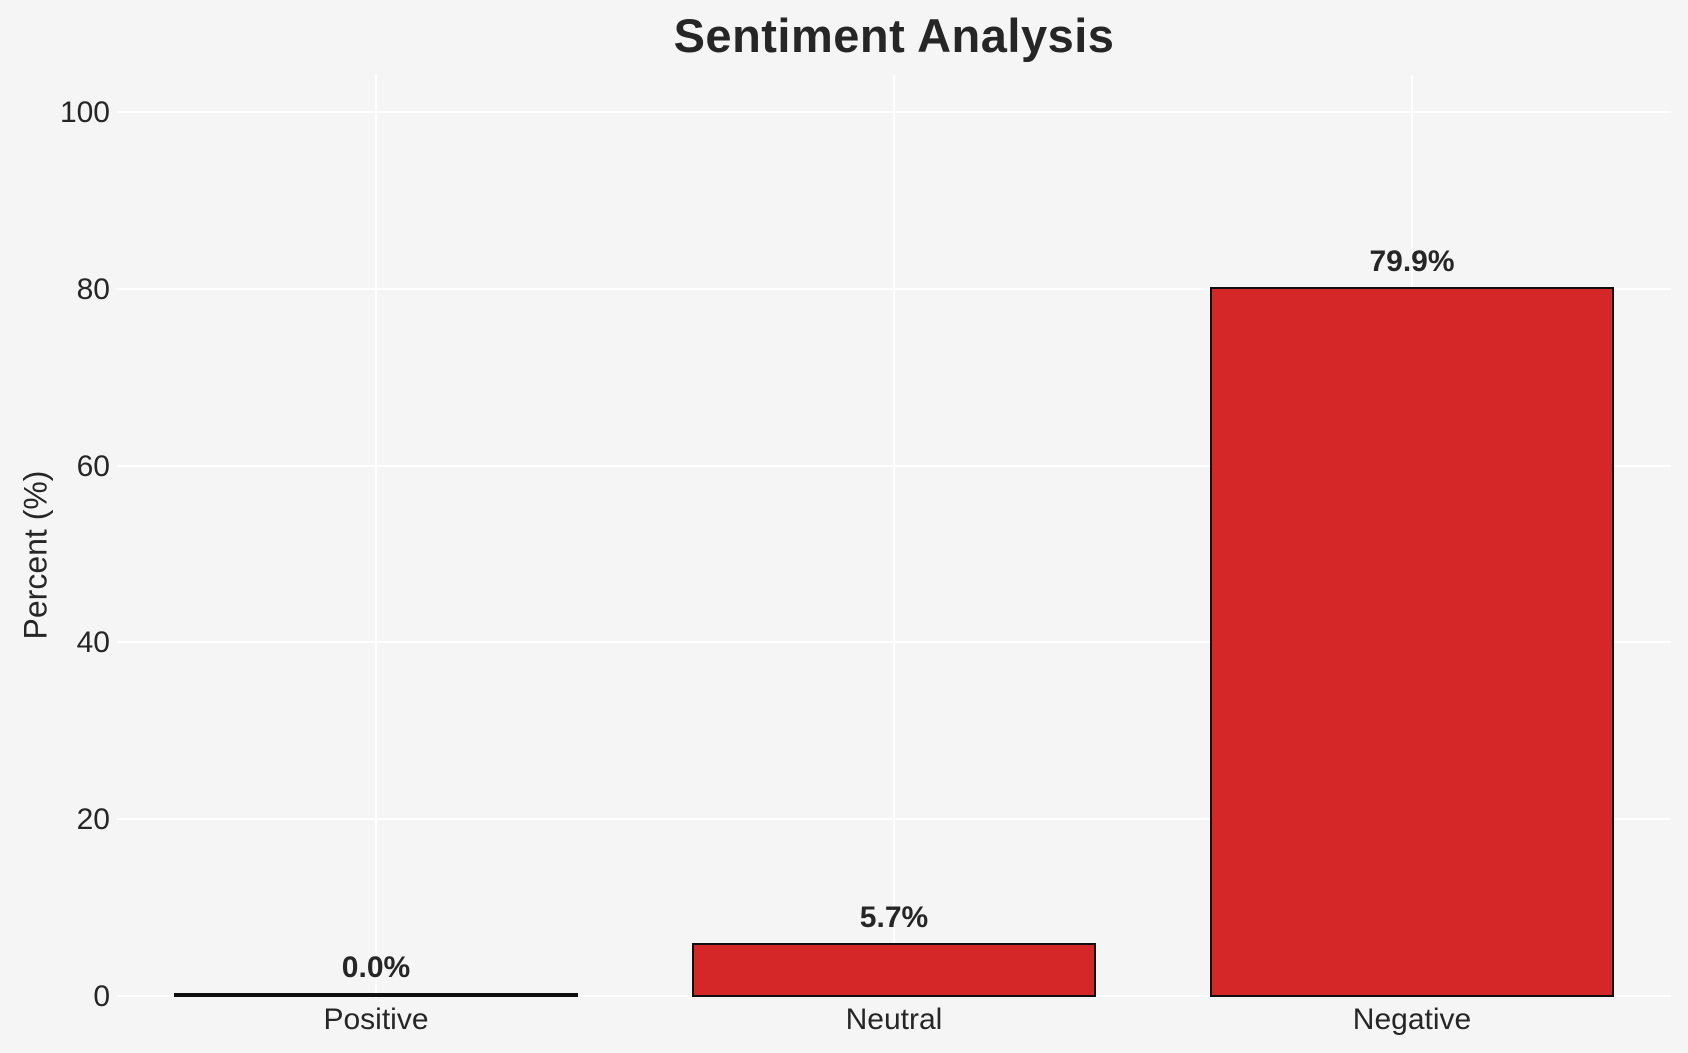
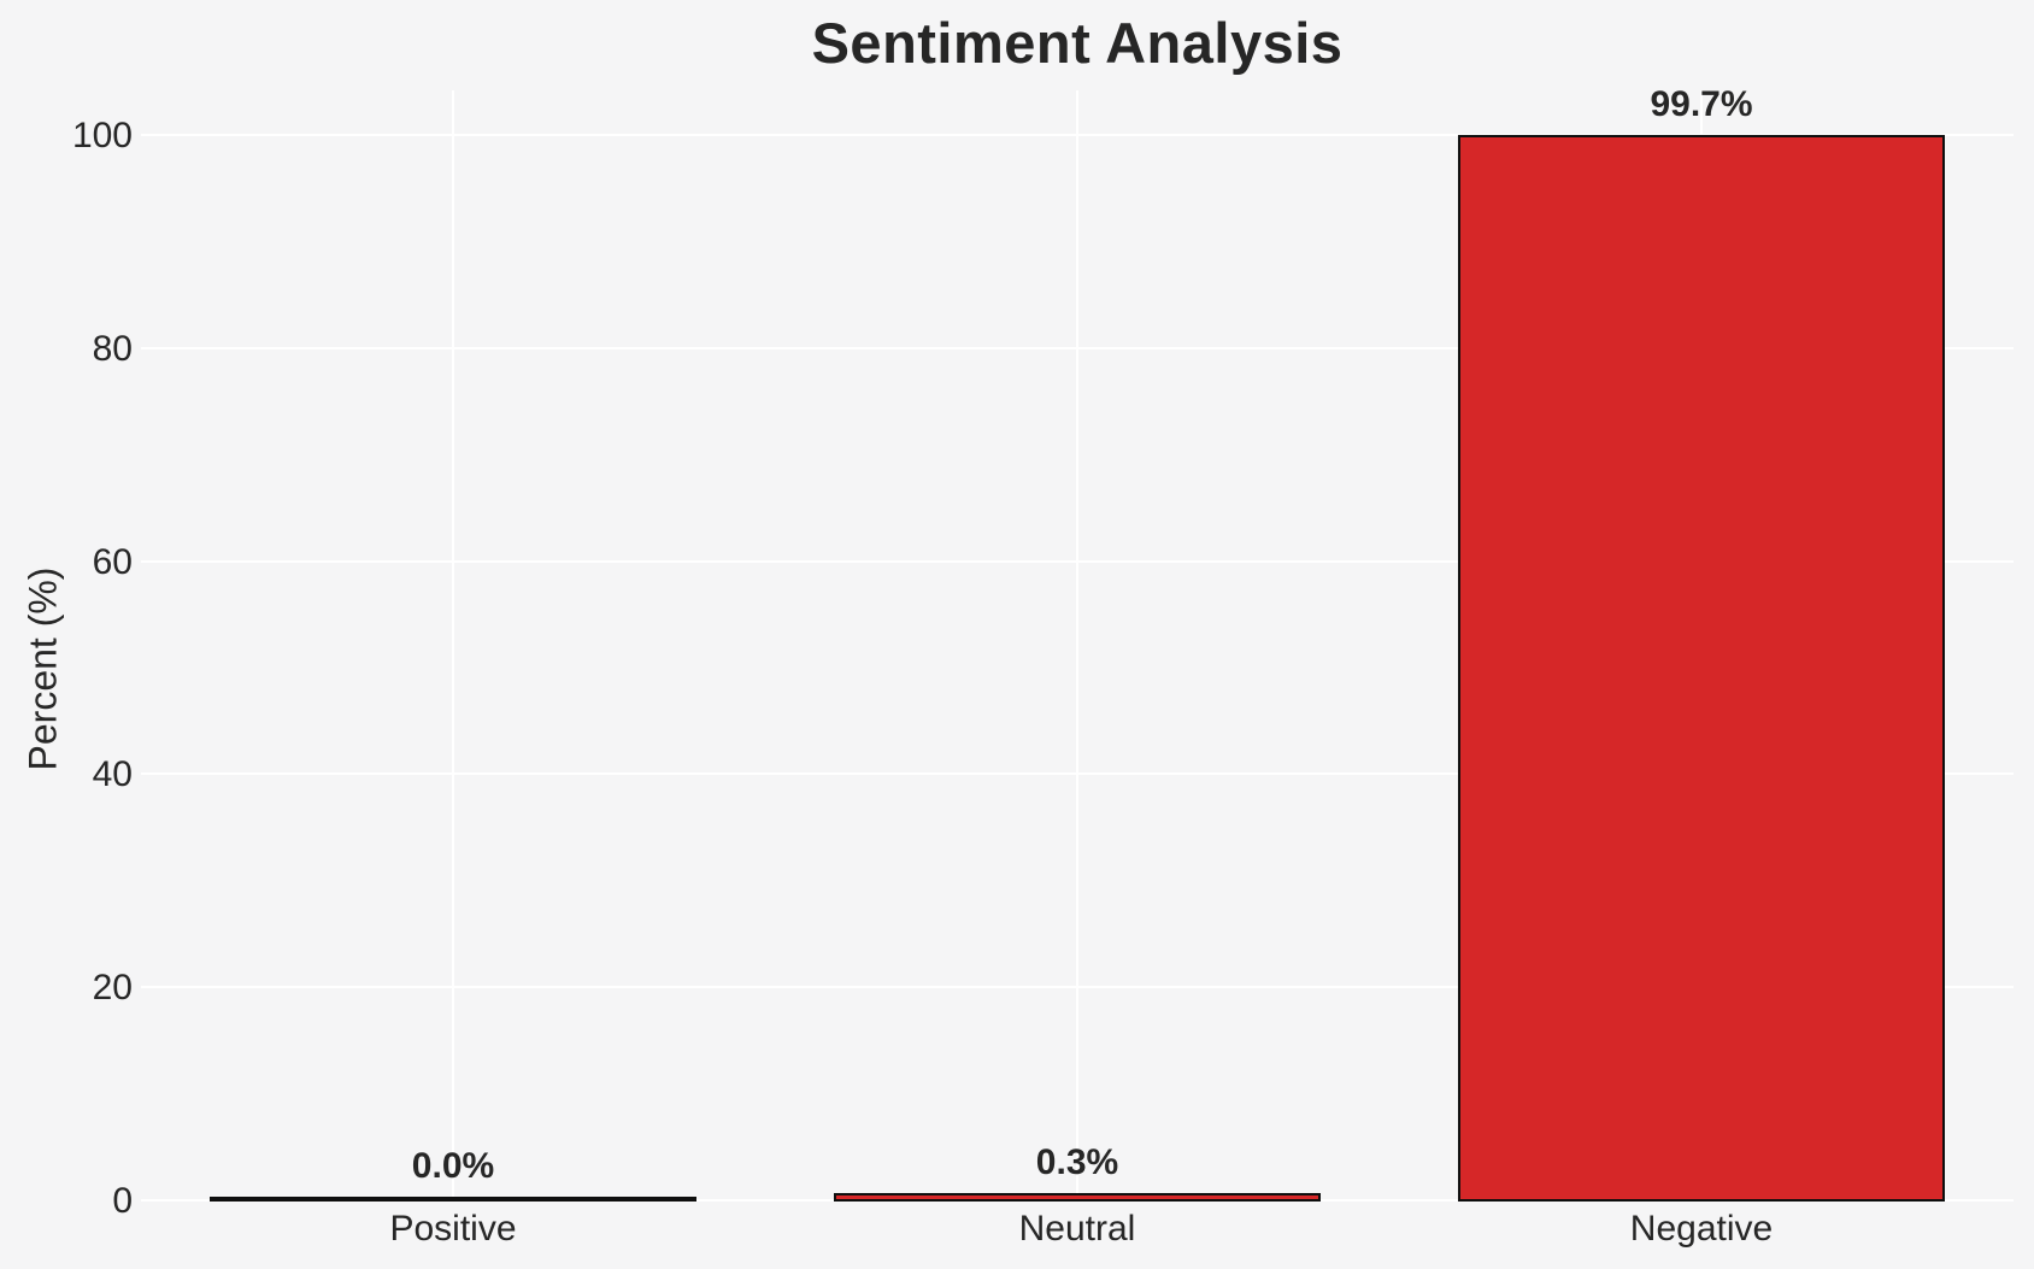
Neutral: 5.7% -> 0.3%
Negative: 79.9% -> 99.7%
